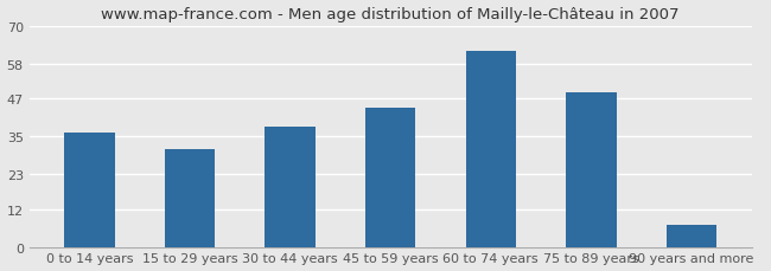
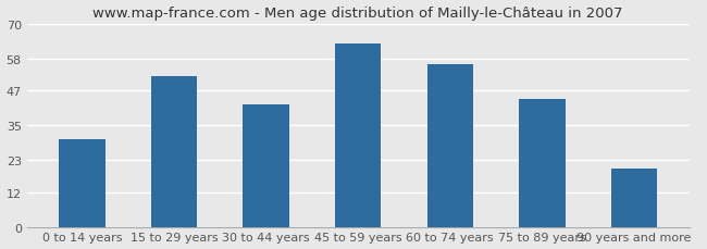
0 to 14 years: 36 -> 30
15 to 29 years: 31 -> 52
30 to 44 years: 38 -> 42
45 to 59 years: 44 -> 63
60 to 74 years: 62 -> 56
75 to 89 years: 49 -> 44
90 years and more: 7 -> 20
